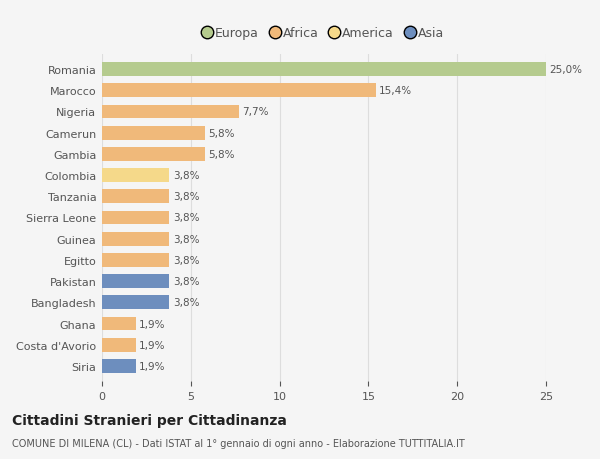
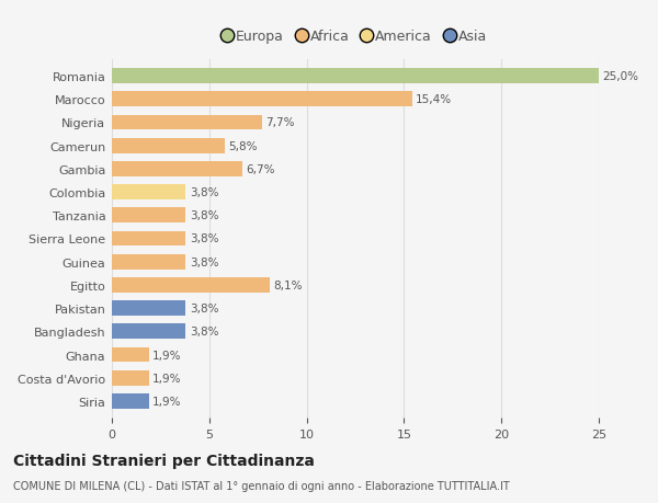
Gambia: 5,8% -> 6,7%
Egitto: 3,8% -> 8,1%
